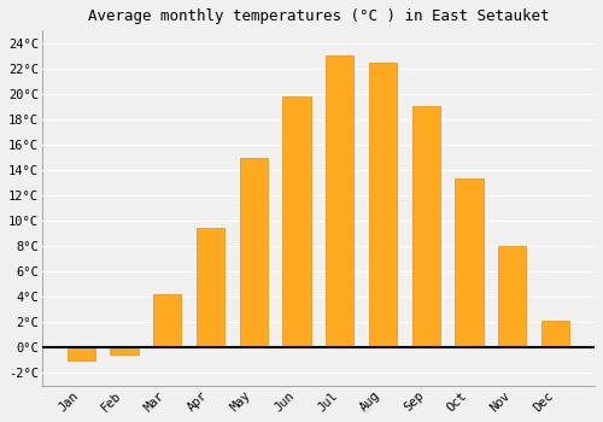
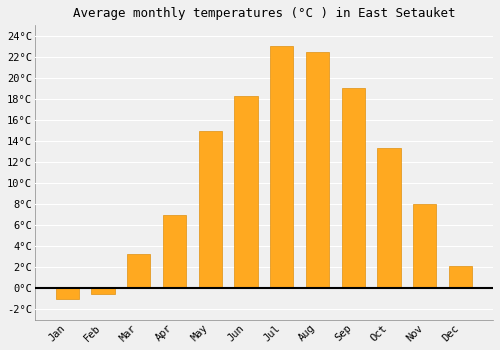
Mar: 4.2°C -> 3.3°C
Apr: 9.4°C -> 7.0°C
Jun: 19.8°C -> 18.3°C
